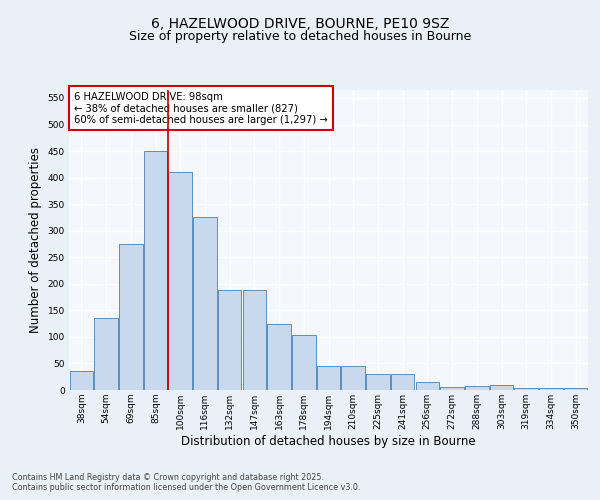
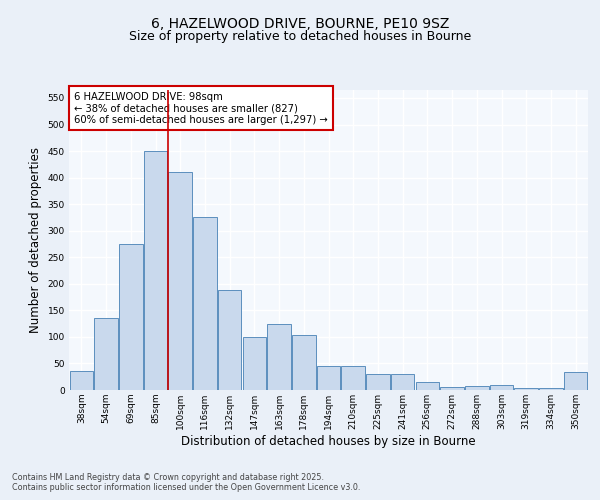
147sqm: 188 -> 100
350sqm: 4 -> 34
